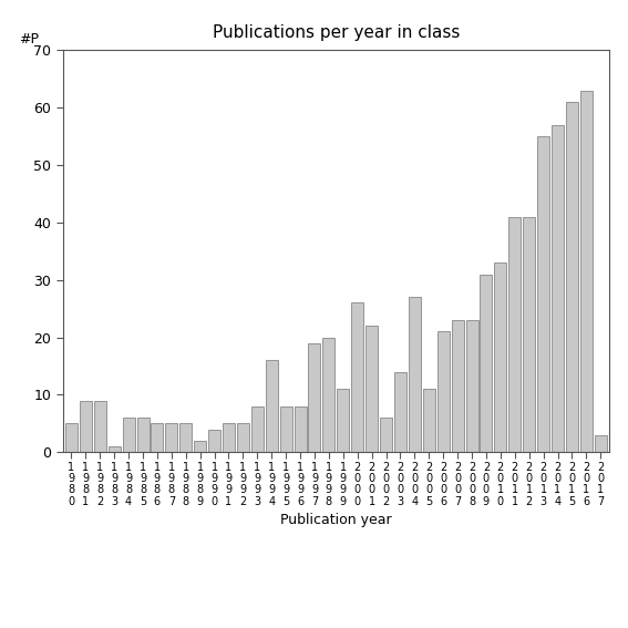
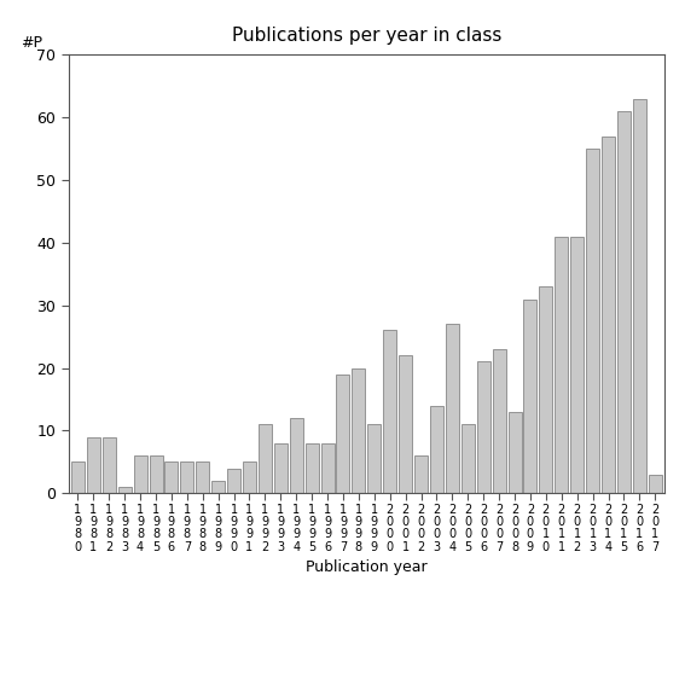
1 9 9 2: 5 -> 11
1 9 9 4: 16 -> 12
2 0 0 8: 23 -> 13
